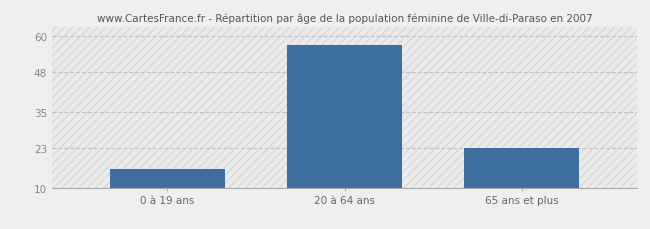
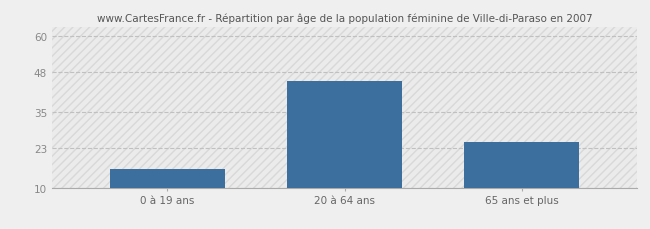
20 à 64 ans: 57 -> 45
65 ans et plus: 23 -> 25
